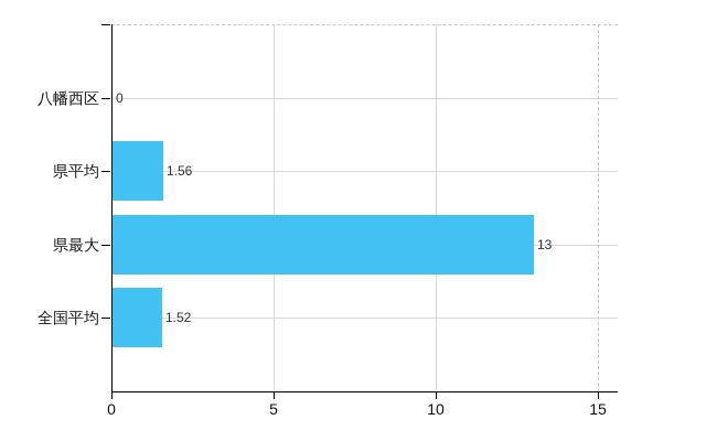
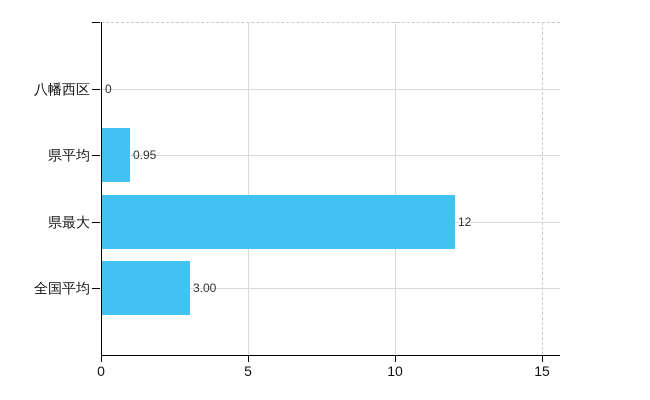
県平均: 1.56 -> 0.95
県最大: 13 -> 12
全国平均: 1.52 -> 3.00
